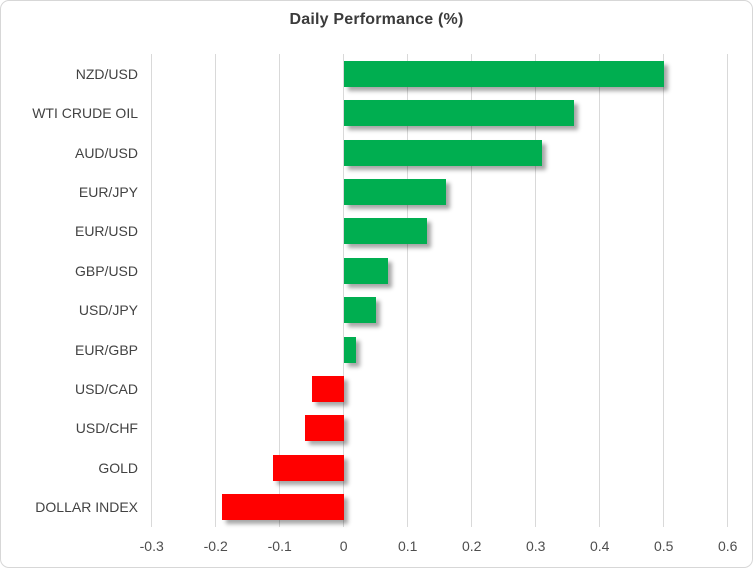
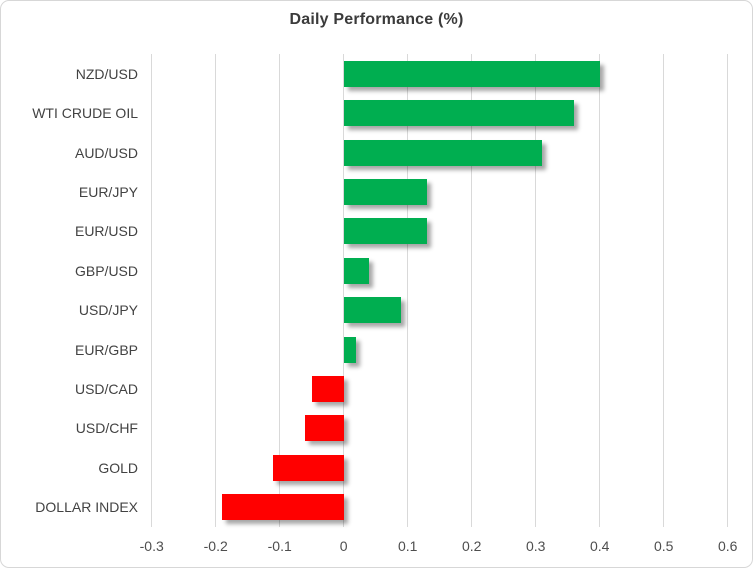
NZD/USD: 0.50 -> 0.40
EUR/JPY: 0.16 -> 0.13
GBP/USD: 0.07 -> 0.04
USD/JPY: 0.05 -> 0.09
